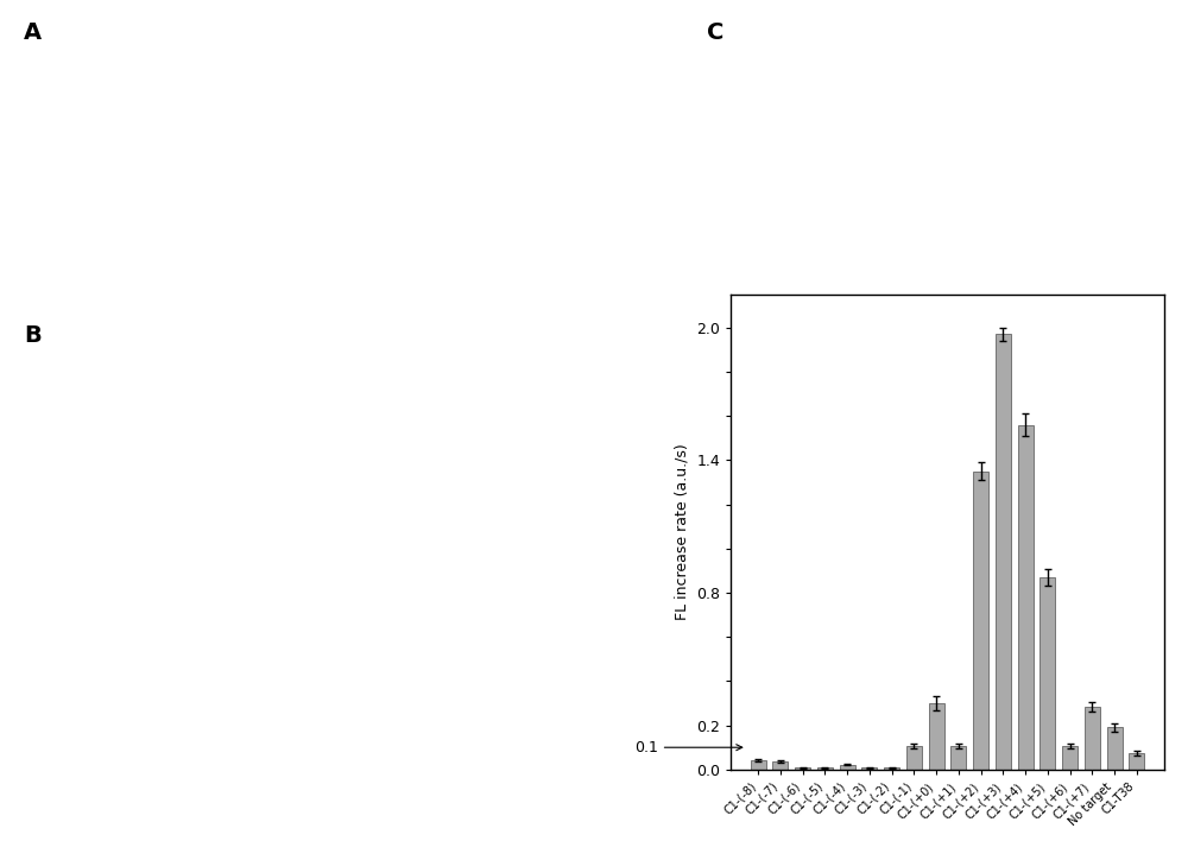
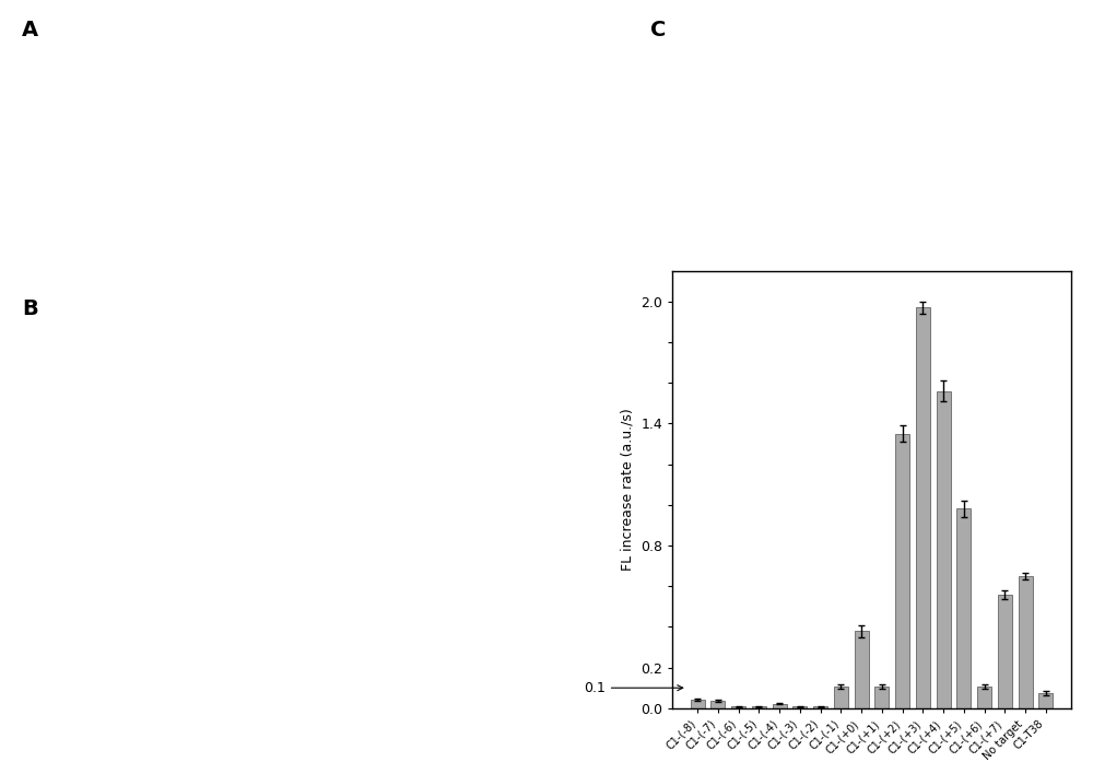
C1-(+0): 0.30 -> 0.38
C1-(+5): 0.87 -> 0.98
C1-(+7): 0.28 -> 0.56
No target: 0.19 -> 0.65
